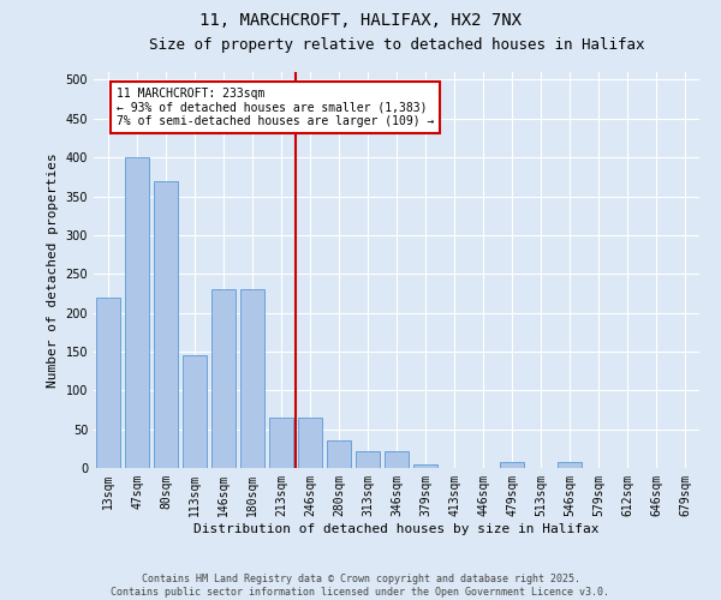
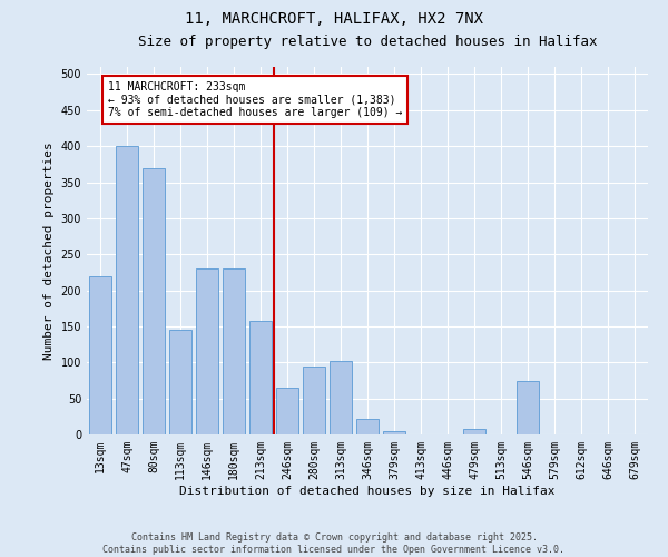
213sqm: 65 -> 158
280sqm: 35 -> 94
313sqm: 22 -> 102
546sqm: 8 -> 74
